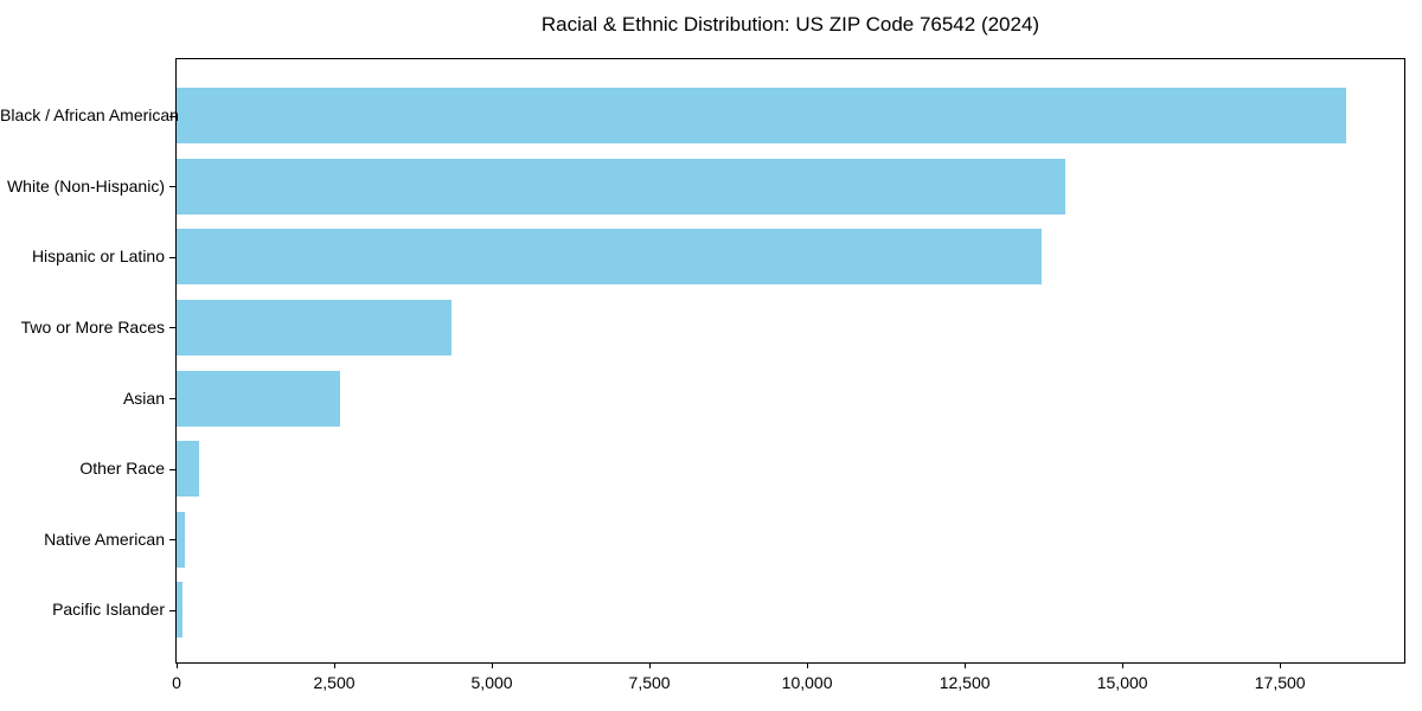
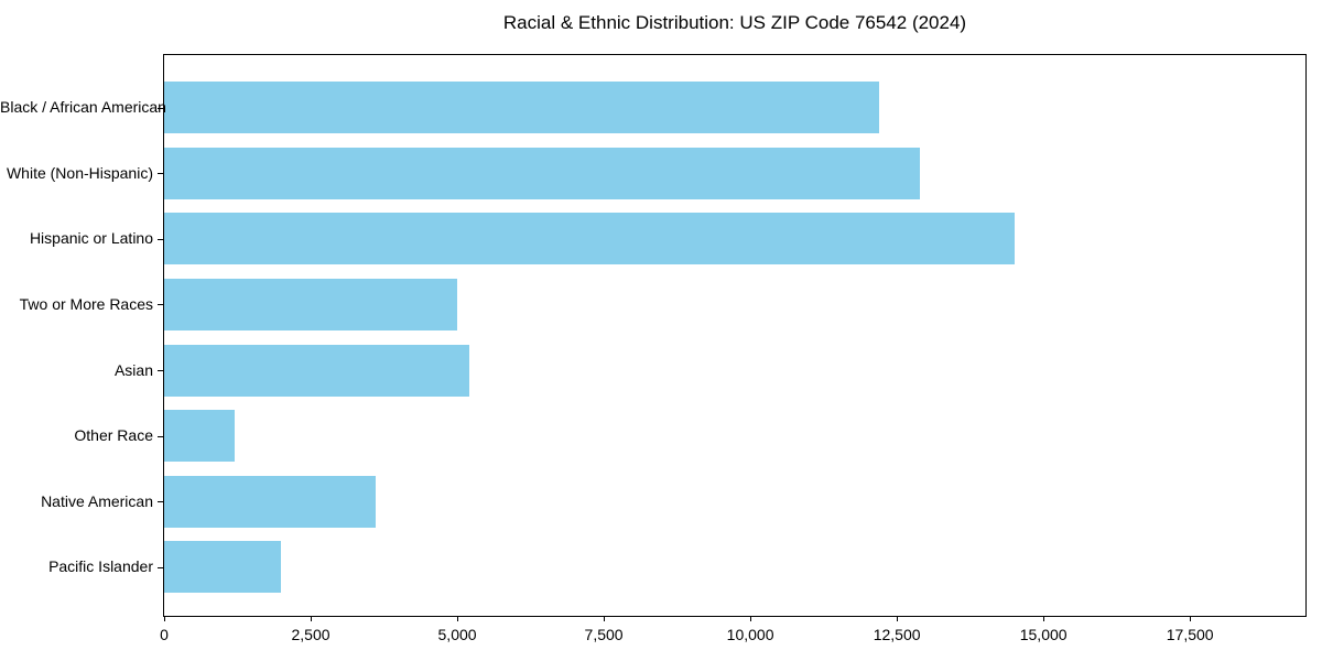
Black / African American: 18500 -> 12200
White (Non-Hispanic): 14100 -> 12900
Hispanic or Latino: 13700 -> 14500
Two or More Races: 4400 -> 5000
Asian: 2600 -> 5200
Other Race: 400 -> 1200
Native American: 100 -> 3600
Pacific Islander: 100 -> 2000
